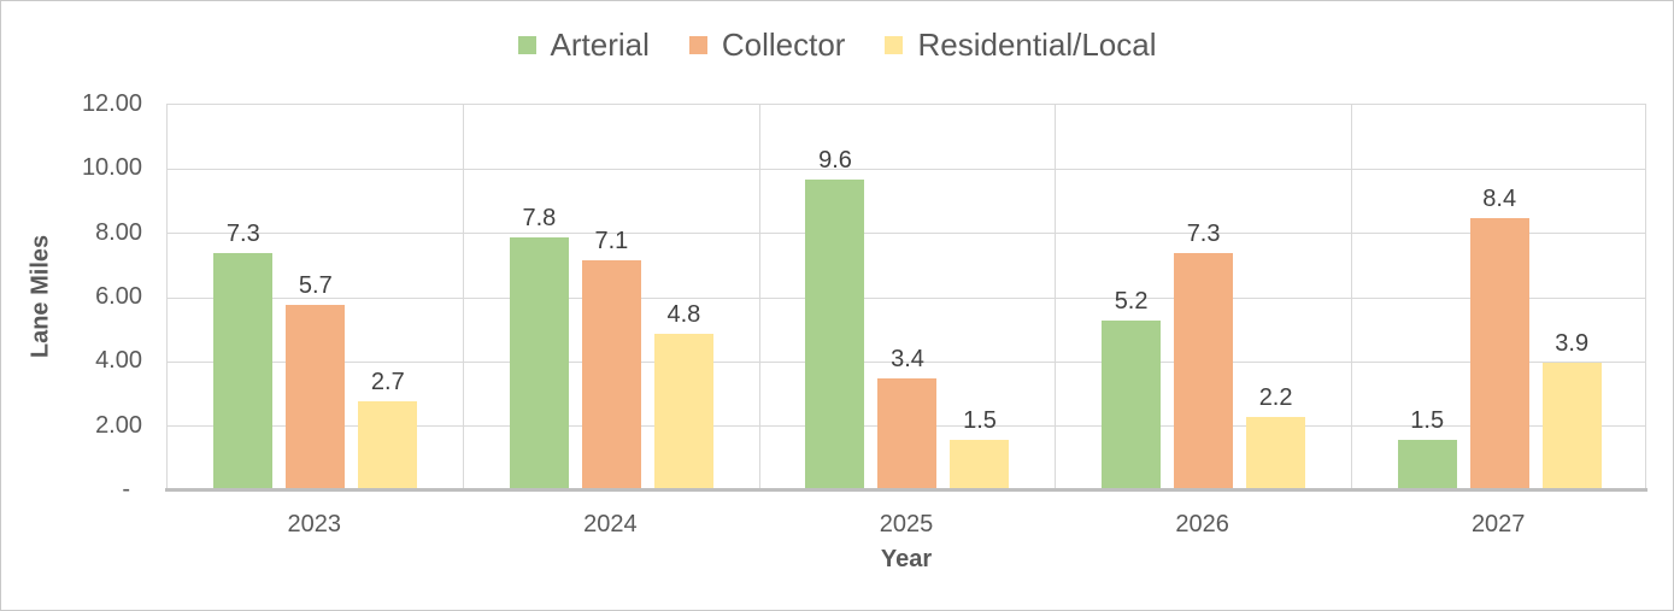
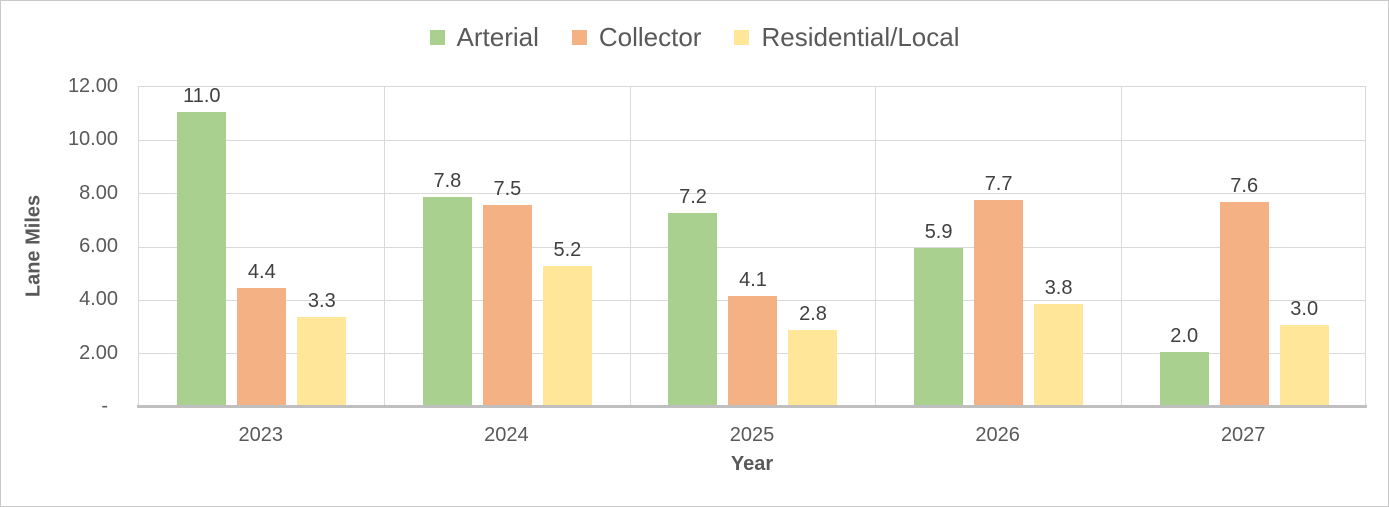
Arterial/2023: 7.3 -> 11.0
Collector/2023: 5.7 -> 4.4
Residential/Local/2023: 2.7 -> 3.3
Collector/2024: 7.1 -> 7.5
Residential/Local/2024: 4.8 -> 5.2
Arterial/2025: 9.6 -> 7.2
Collector/2025: 3.4 -> 4.1
Residential/Local/2025: 1.5 -> 2.8
Arterial/2026: 5.2 -> 5.9
Collector/2026: 7.3 -> 7.7
Residential/Local/2026: 2.2 -> 3.8
Arterial/2027: 1.5 -> 2.0
Collector/2027: 8.4 -> 7.6
Residential/Local/2027: 3.9 -> 3.0
